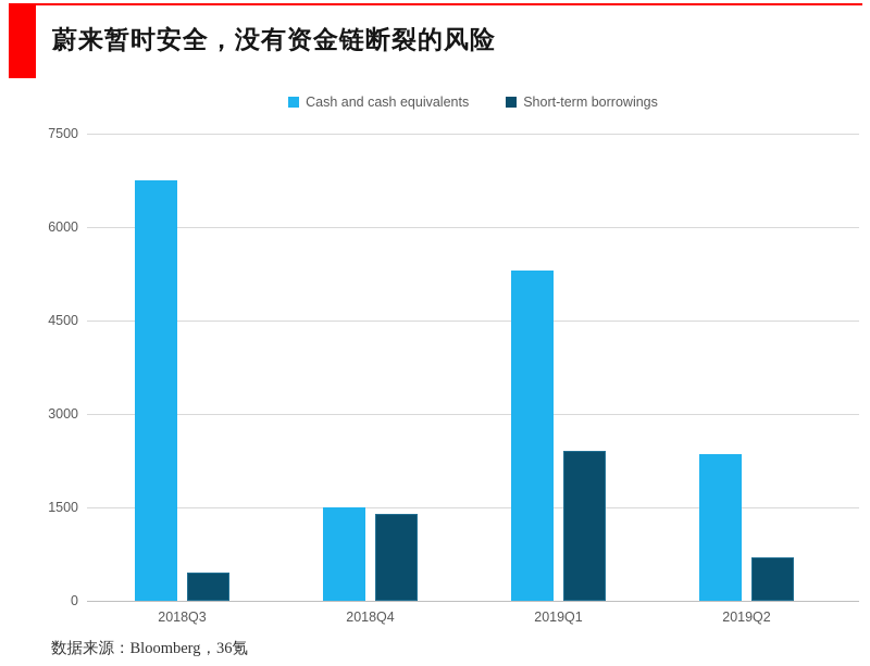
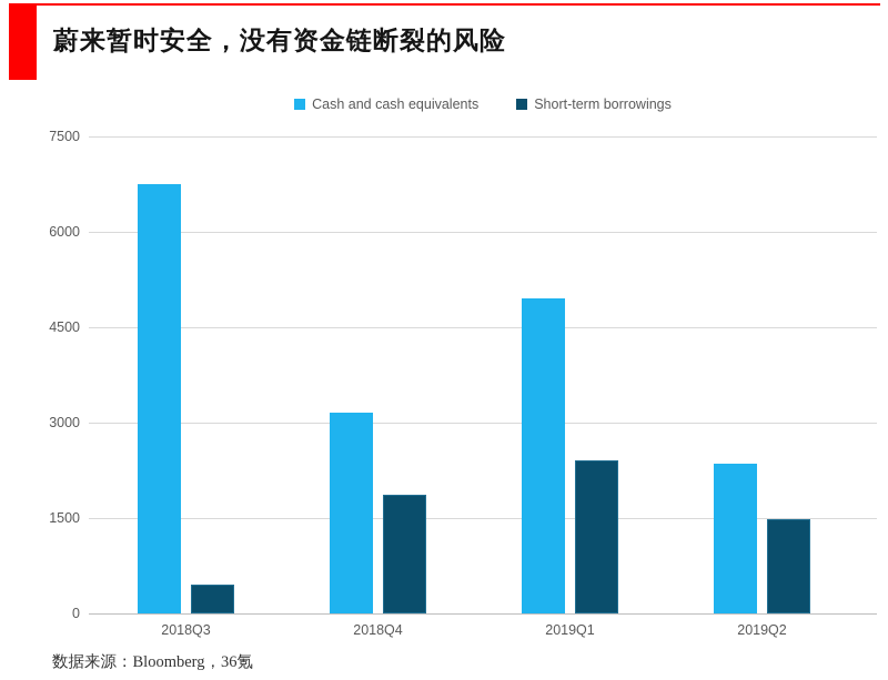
Cash and cash equivalents/2018Q4: 1500 -> 3200
Short-term borrowings/2018Q4: 1400 -> 1900
Cash and cash equivalents/2019Q1: 5300 -> 5000
Short-term borrowings/2019Q2: 700 -> 1500
